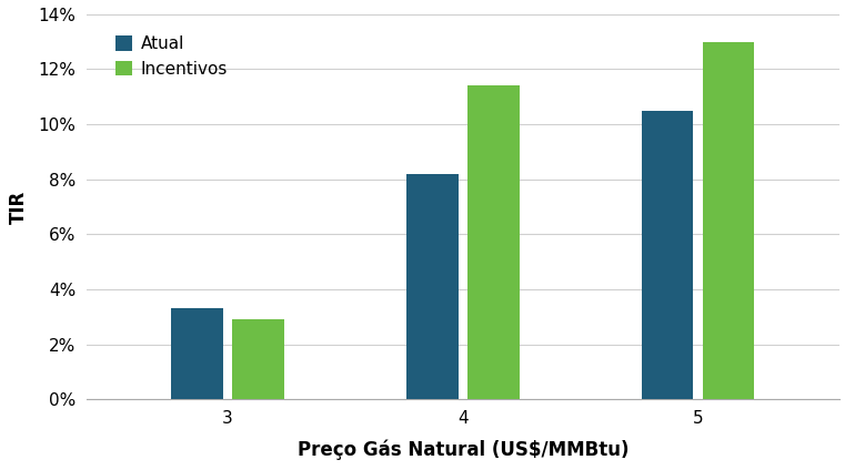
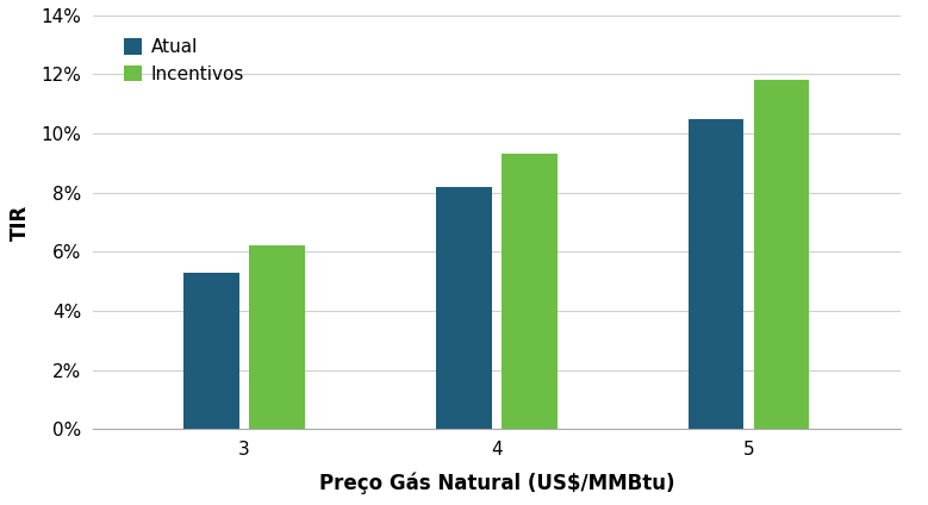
Atual/3: 3.3% -> 5.3%
Incentivos/3: 2.9% -> 6.2%
Incentivos/4: 11.4% -> 9.3%
Incentivos/5: 13.0% -> 11.8%
